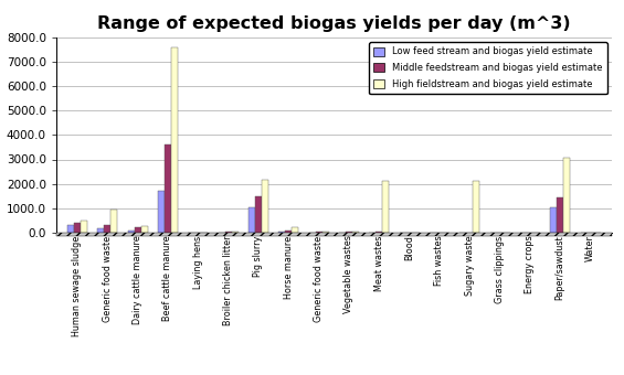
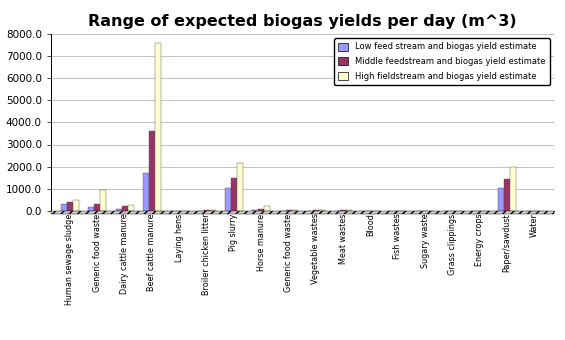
High fieldstream and biogas yield estimate/Meat wastes: 2100 -> 20
High fieldstream and biogas yield estimate/Sugary waste: 2100 -> 10
High fieldstream and biogas yield estimate/Paper/sawdust: 3050 -> 2000
